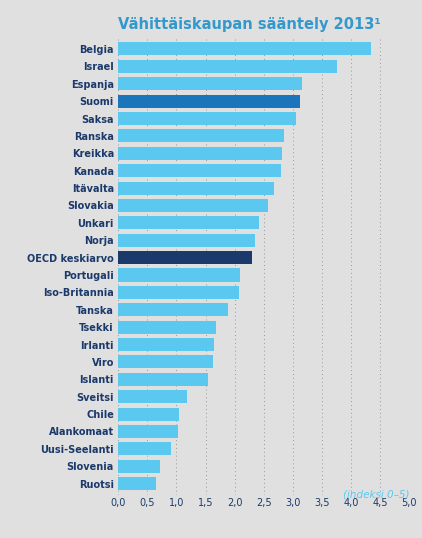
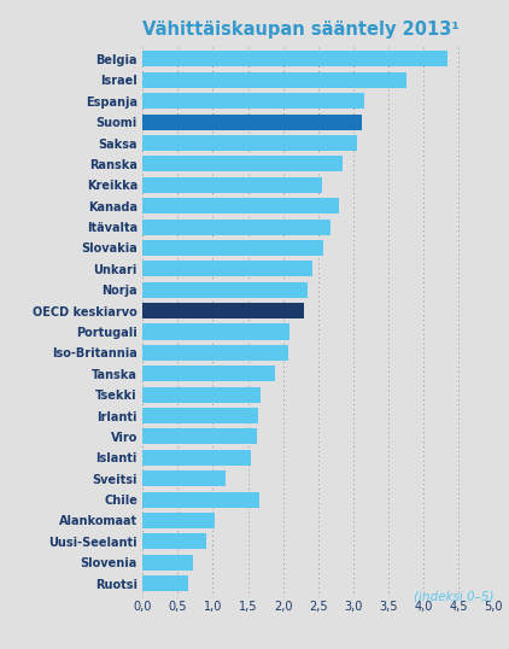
Kreikka: 2,82 -> 2,56
Chile: 1,05 -> 1,66
